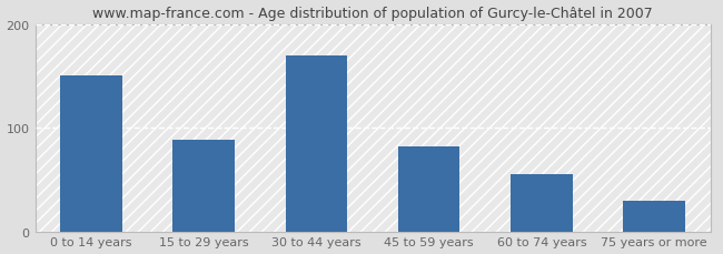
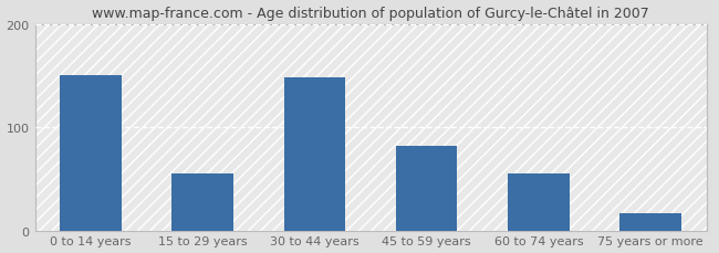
15 to 29 years: 88 -> 55
30 to 44 years: 170 -> 148
75 years or more: 30 -> 17
